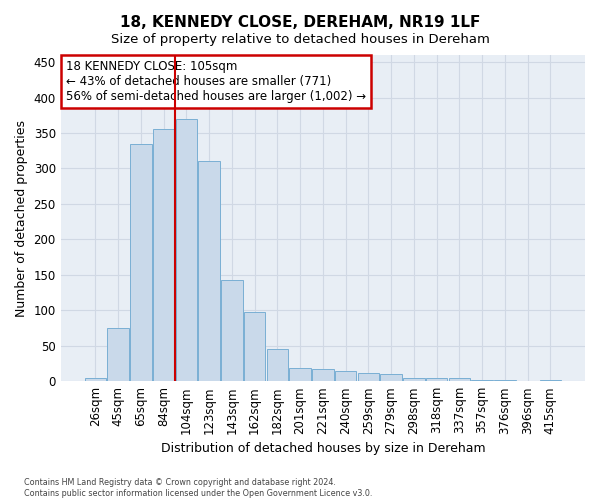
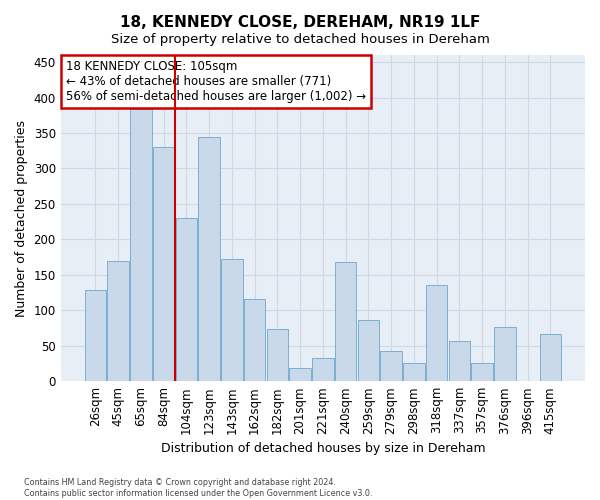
26sqm: 5 -> 128
45sqm: 75 -> 170
65sqm: 335 -> 384
84sqm: 355 -> 330
104sqm: 370 -> 230
123sqm: 310 -> 344
143sqm: 143 -> 172
162sqm: 98 -> 116
182sqm: 45 -> 74
221sqm: 17 -> 32
240sqm: 14 -> 168
259sqm: 11 -> 86
279sqm: 10 -> 42
298sqm: 5 -> 26
318sqm: 5 -> 136
337sqm: 4 -> 56
357sqm: 2 -> 26
376sqm: 1 -> 76
415sqm: 1 -> 66
